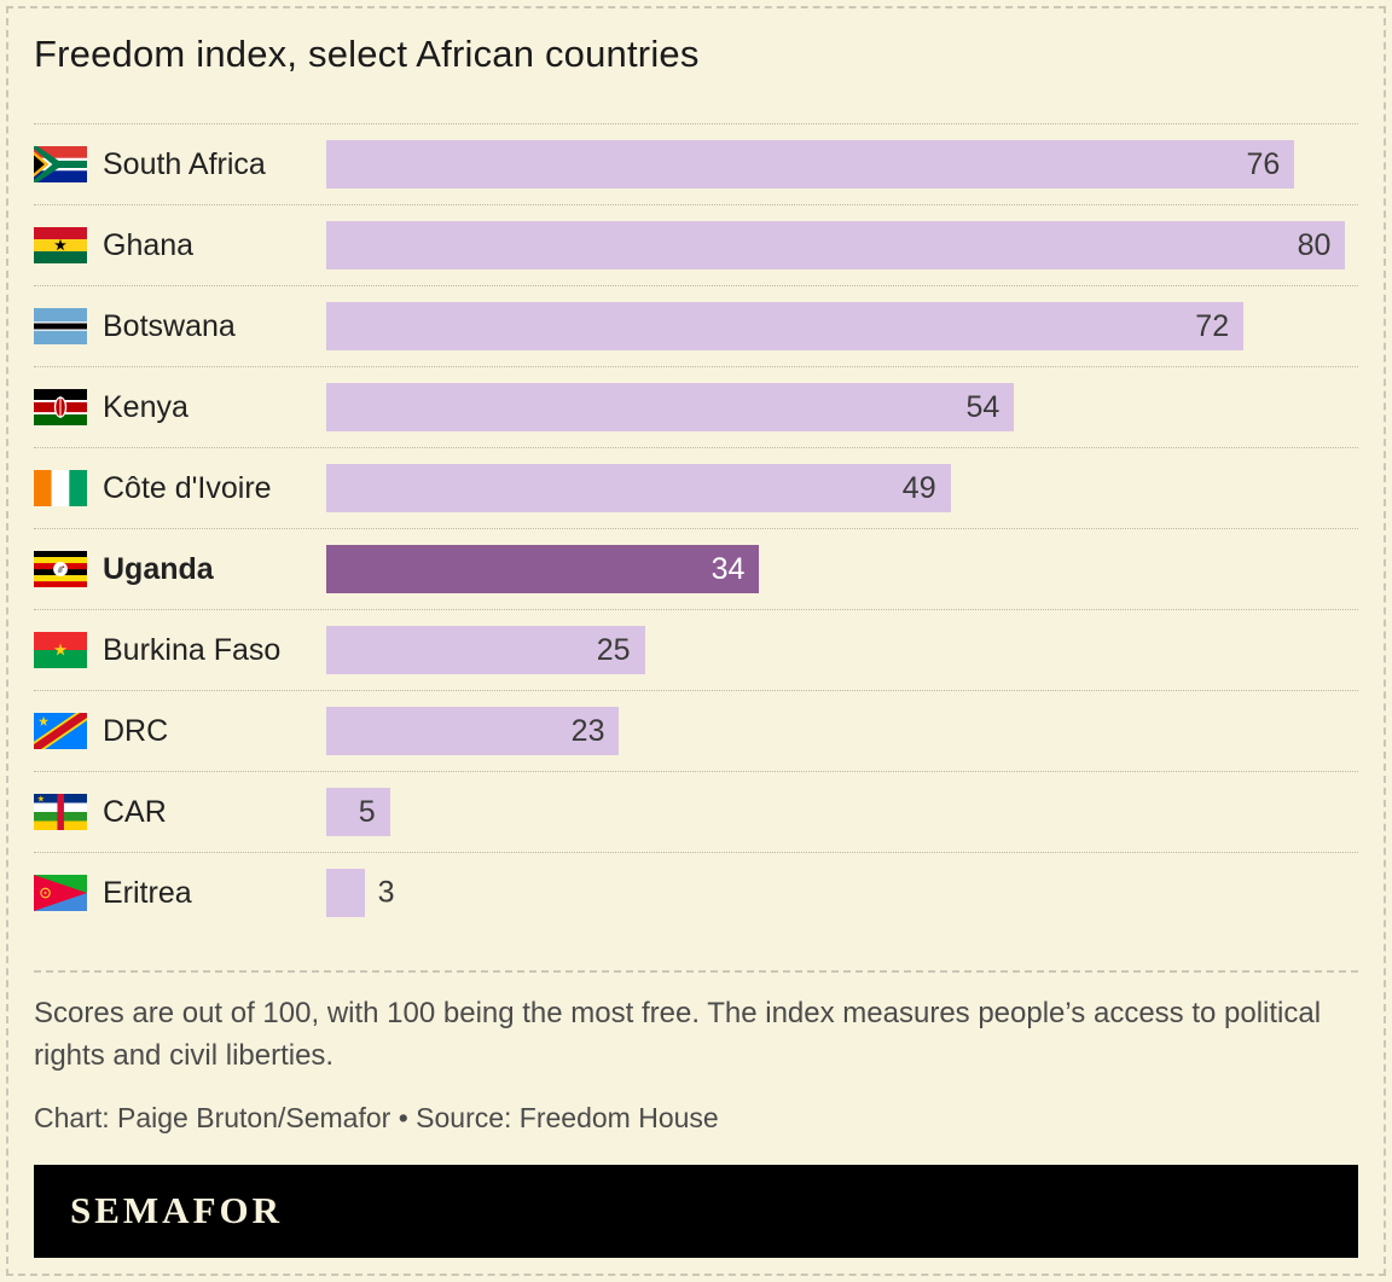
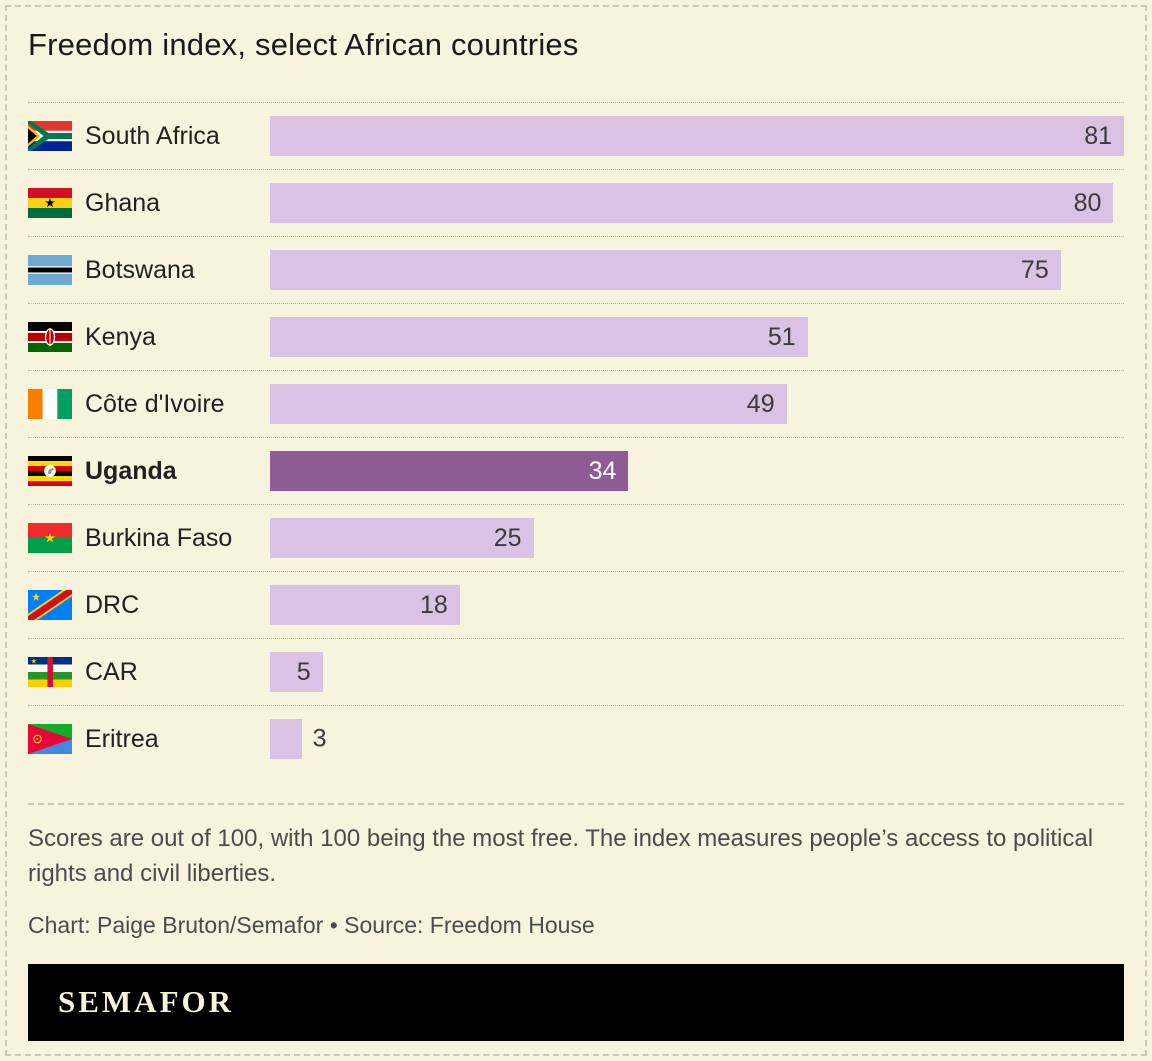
South Africa: 76 -> 81
Botswana: 72 -> 75
Kenya: 54 -> 51
DRC: 23 -> 18
